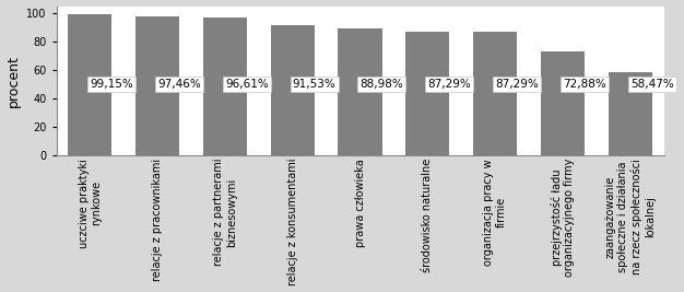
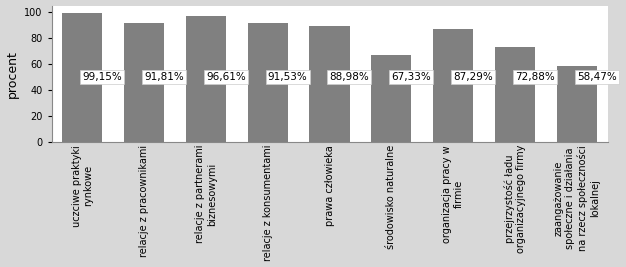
relacje z pracownikami: 97,46% -> 91,81%
środowisko naturalne: 87,29% -> 67,33%
